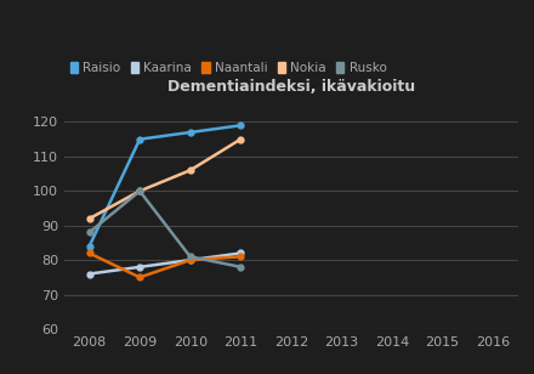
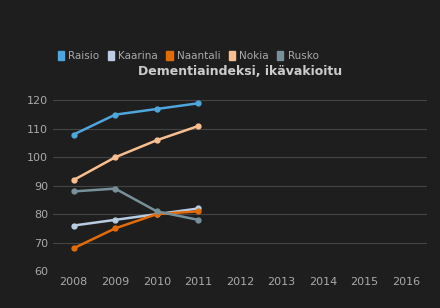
Raisio/2008: 84 -> 108
Naantali/2008: 82 -> 68
Rusko/2009: 100 -> 89
Nokia/2011: 115 -> 111
